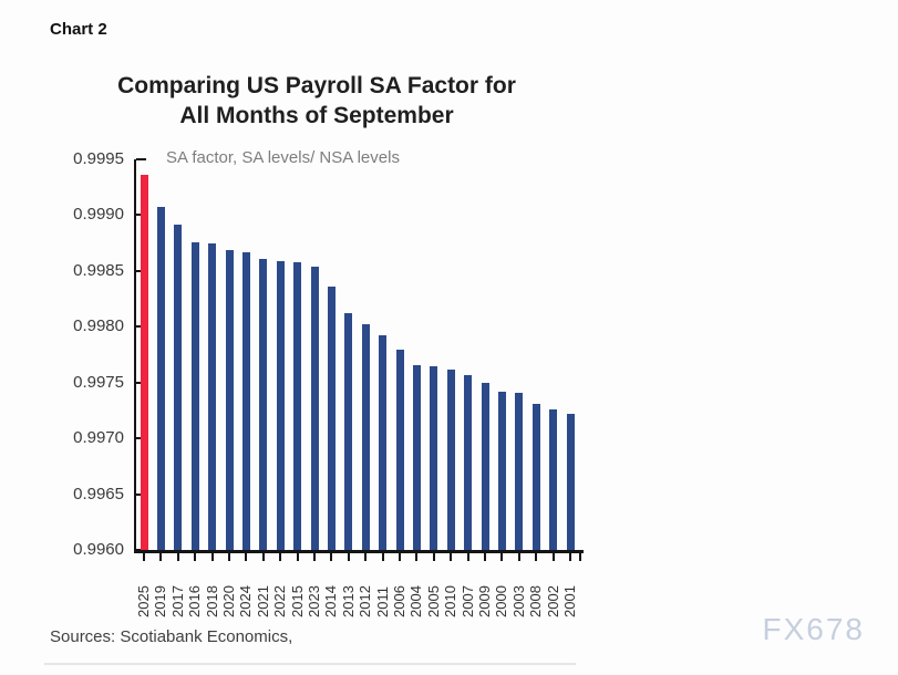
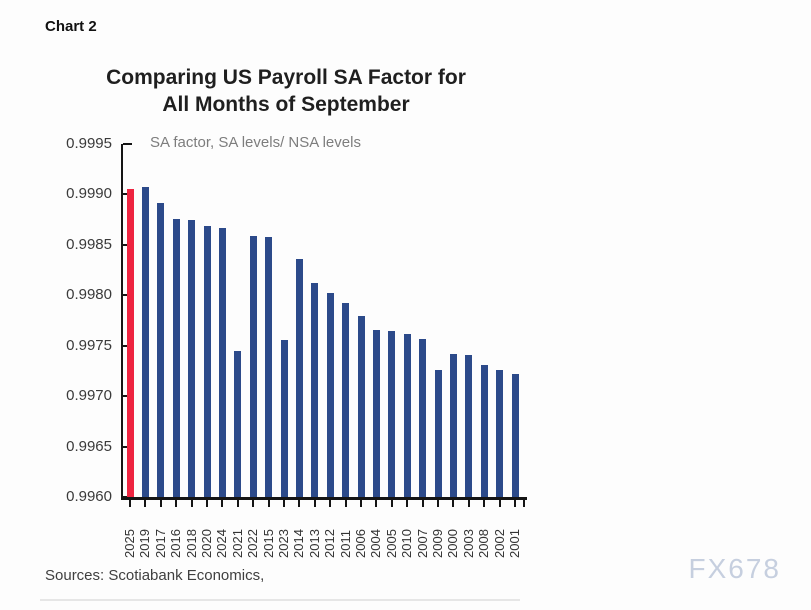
2025: 0.99936 -> 0.99905
2021: 0.99861 -> 0.99745
2023: 0.99854 -> 0.99756
2009: 0.99750 -> 0.99726
